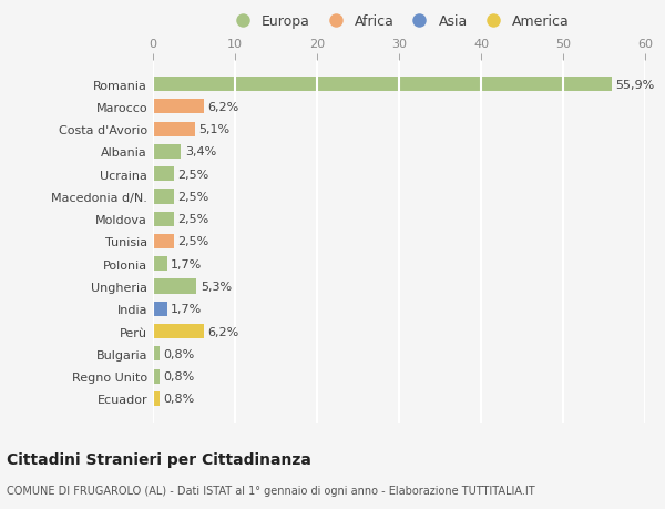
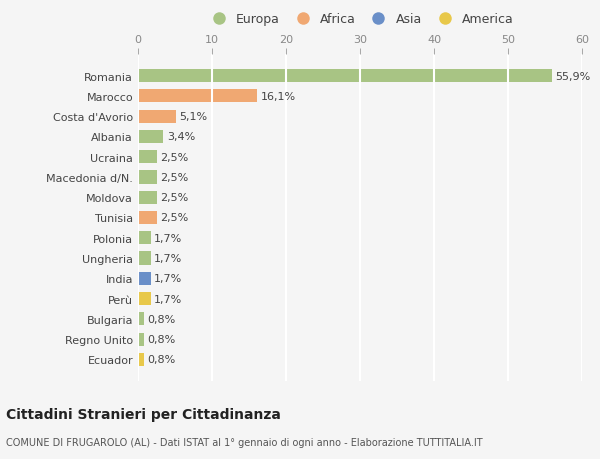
Marocco: 6,2% -> 16,1%
Ungheria: 5,3% -> 1,7%
Perù: 6,2% -> 1,7%
